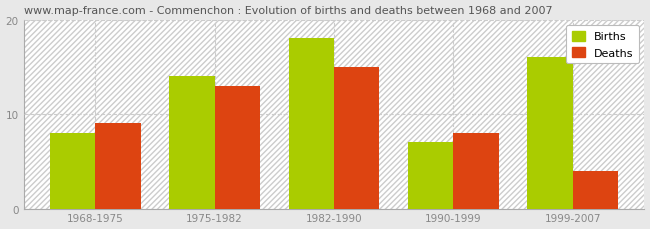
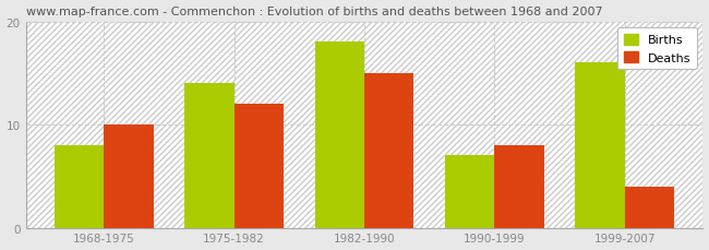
Deaths/1968-1975: 9 -> 10
Deaths/1975-1982: 13 -> 12
